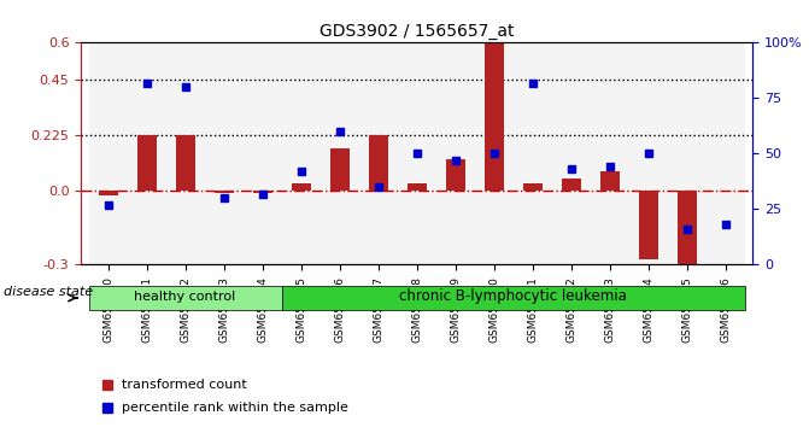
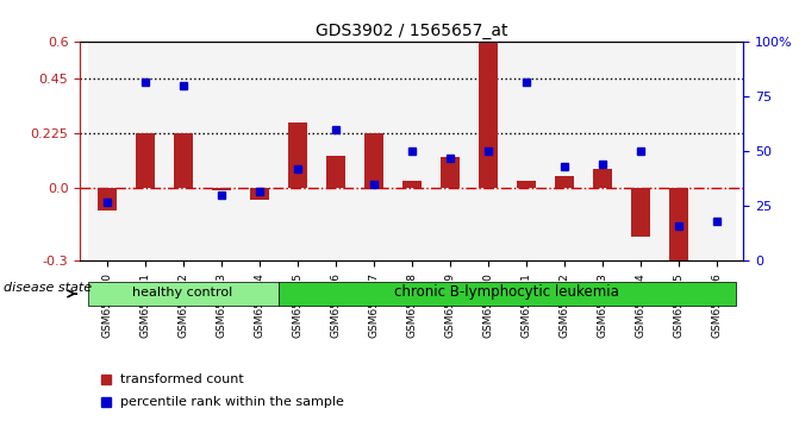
GSM658010: -0.020 -> -0.090
GSM658014: -0.010 -> -0.050
GSM658015: 0.030 -> 0.270
GSM658016: 0.170 -> 0.135
GSM658024: -0.280 -> -0.200
